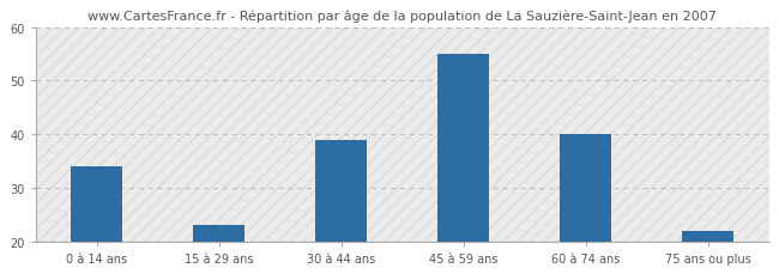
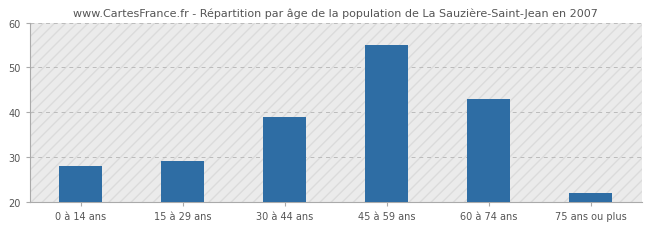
0 à 14 ans: 34 -> 28
15 à 29 ans: 23 -> 29
60 à 74 ans: 40 -> 43
